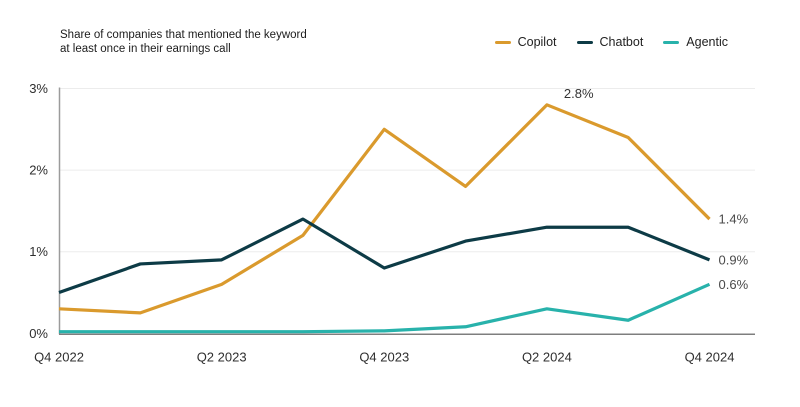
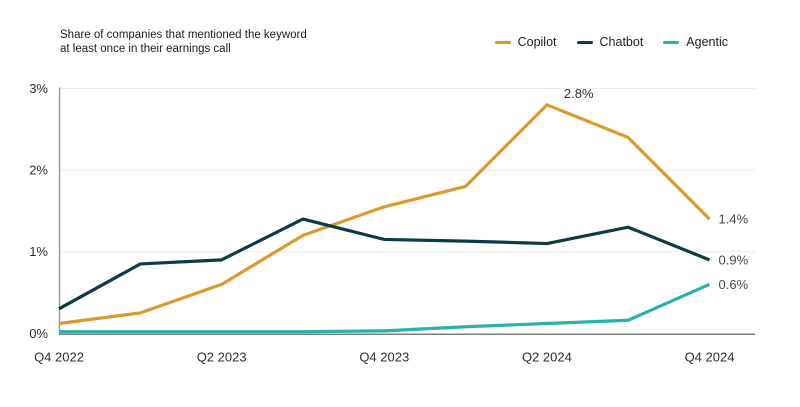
Copilot/Q4 2022: 0.3% -> 0.1%
Chatbot/Q4 2022: 0.5% -> 0.3%
Copilot/Q4 2023: 2.5% -> 1.6%
Chatbot/Q4 2023: 0.8% -> 1.1%
Chatbot/Q2 2024: 1.3% -> 1.1%
Agentic/Q2 2024: 0.3% -> 0.1%
